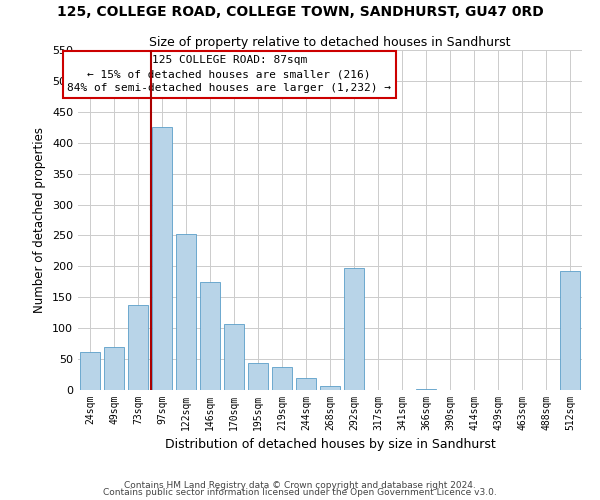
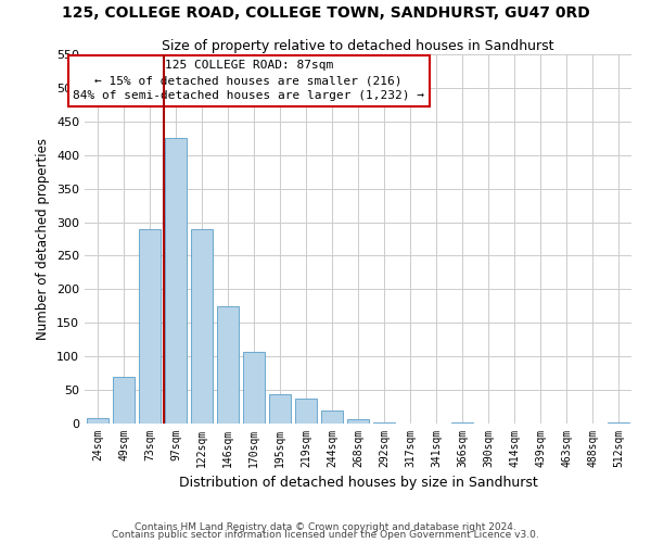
24sqm: 62 -> 8
73sqm: 138 -> 290
122sqm: 252 -> 290
292sqm: 198 -> 2
512sqm: 192 -> 2
